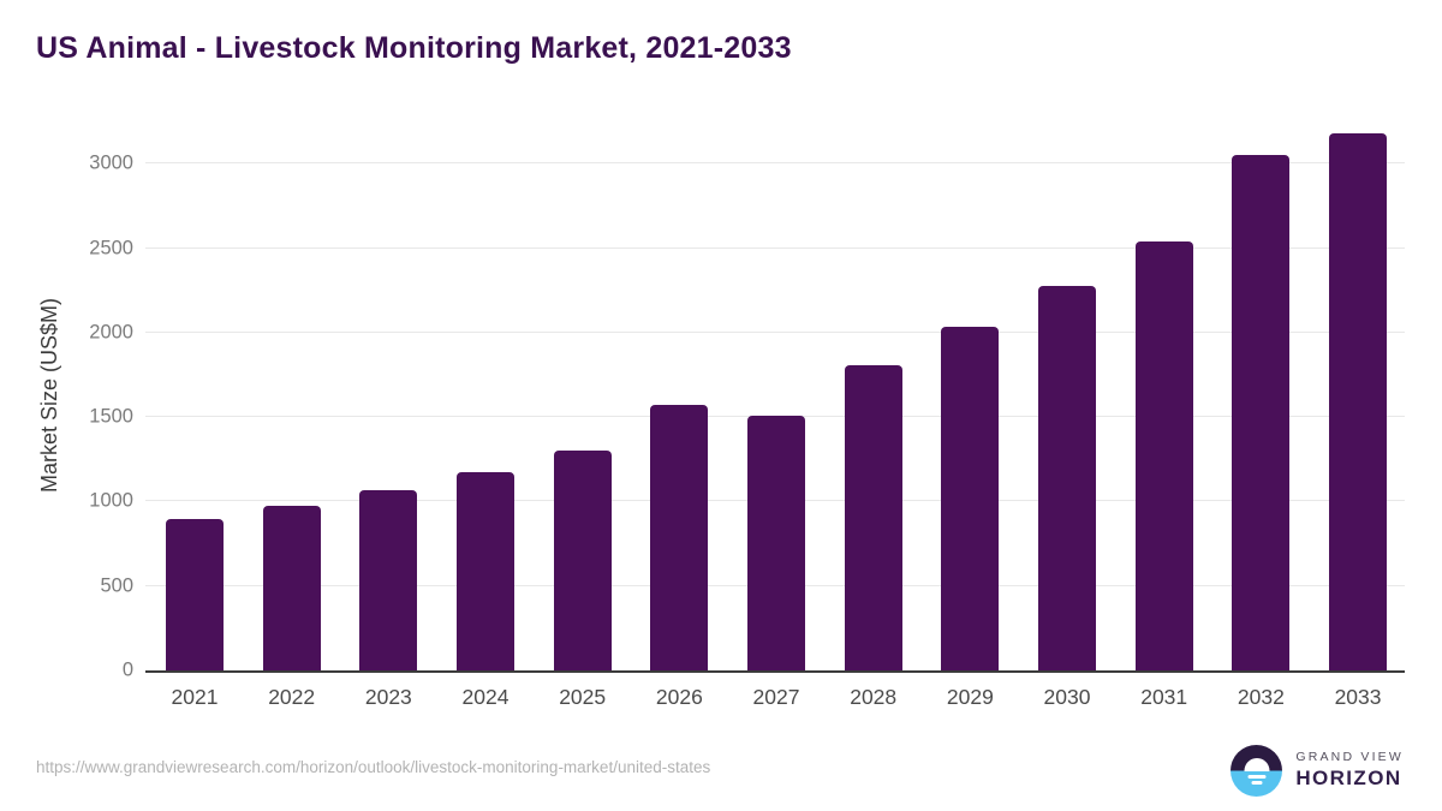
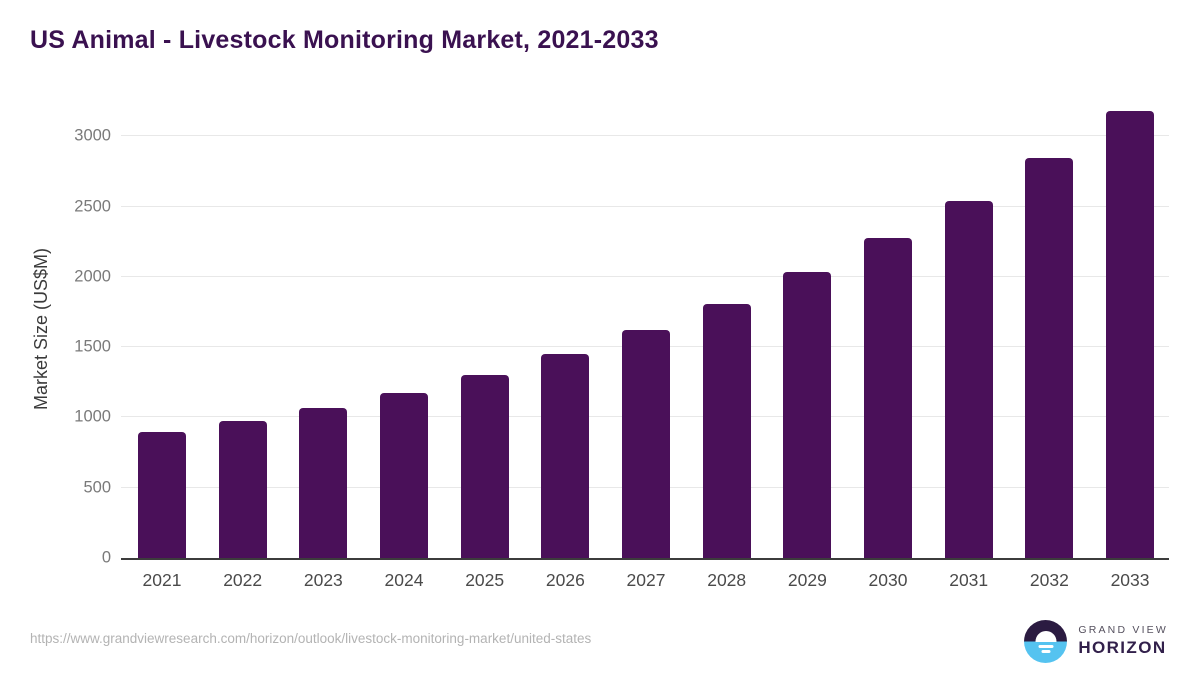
2026: 1570 -> 1450
2027: 1510 -> 1620
2032: 3050 -> 2840
